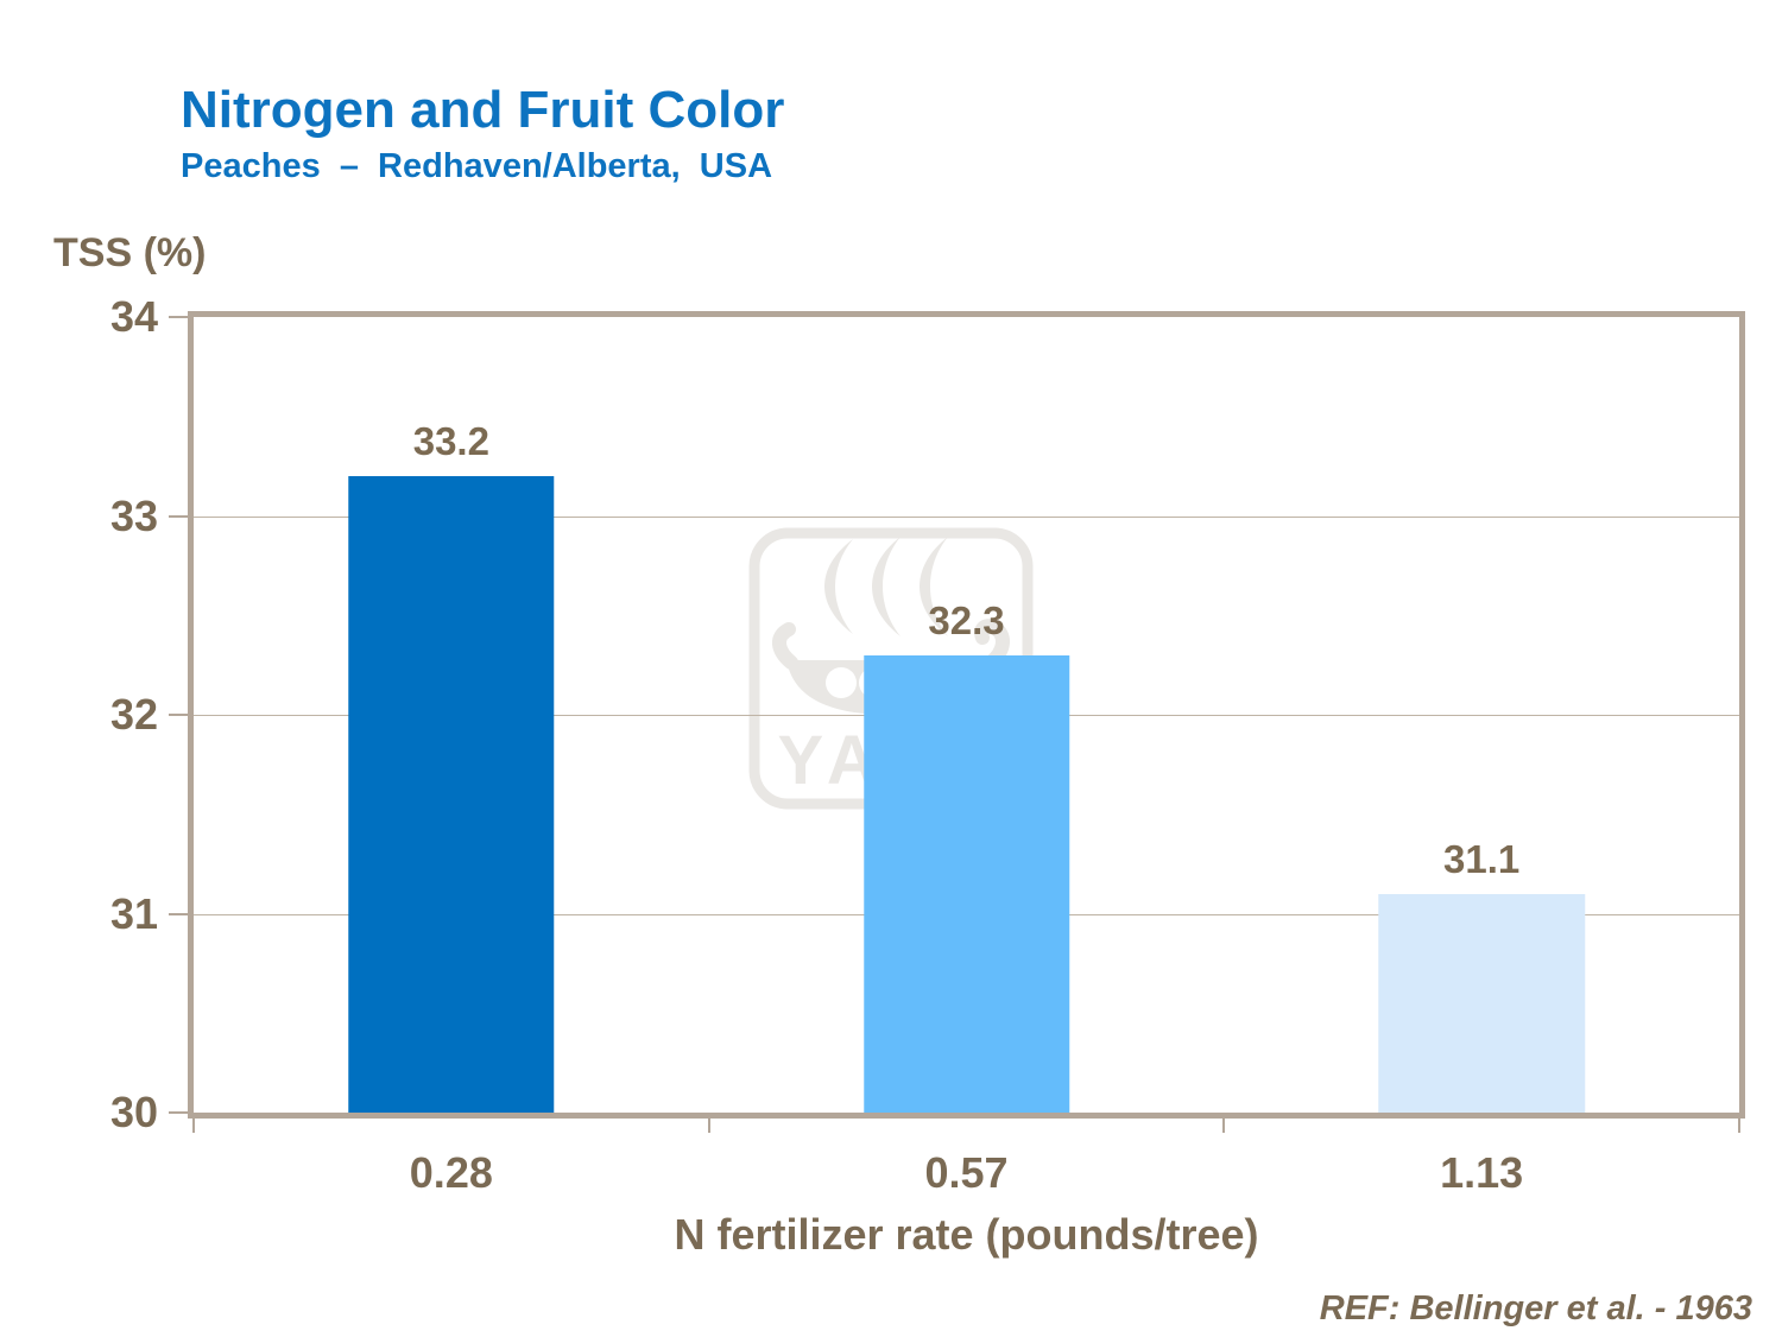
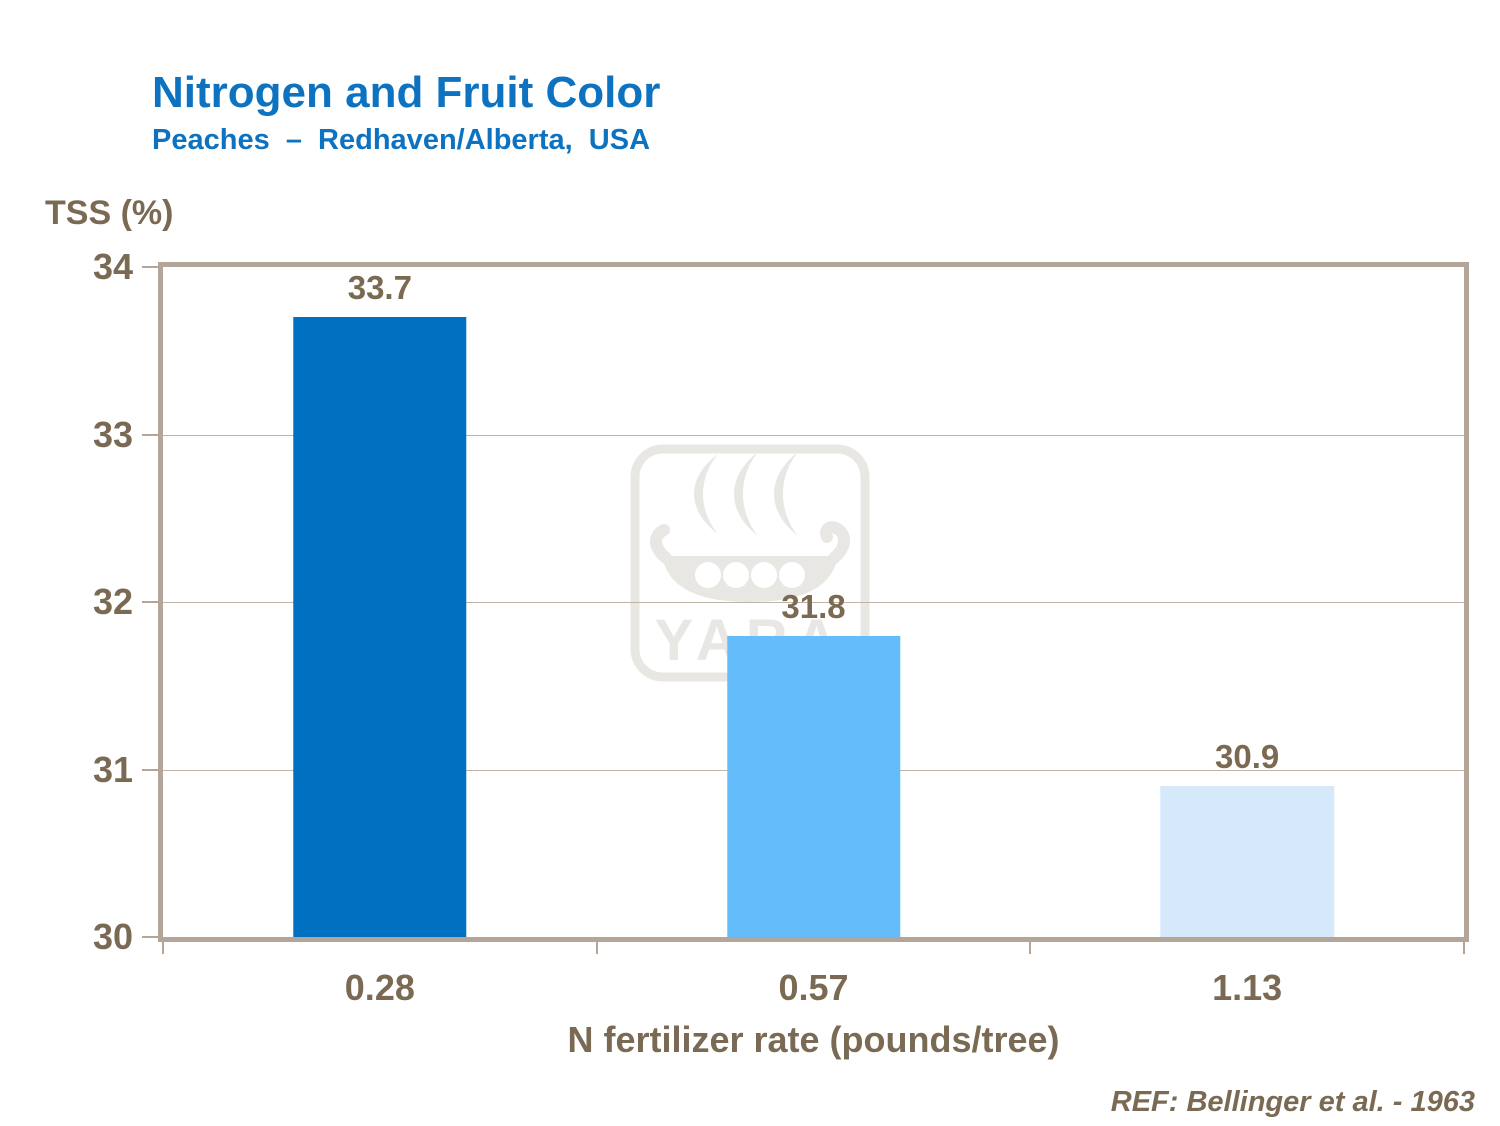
0.28: 33.2 -> 33.7
0.57: 32.3 -> 31.8
1.13: 31.1 -> 30.9
